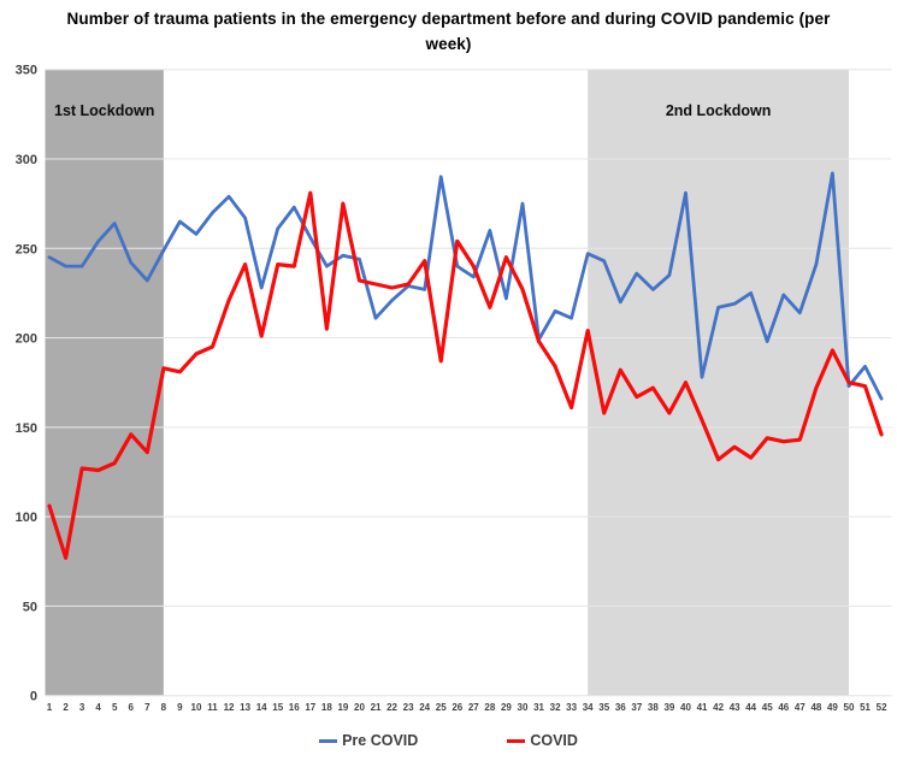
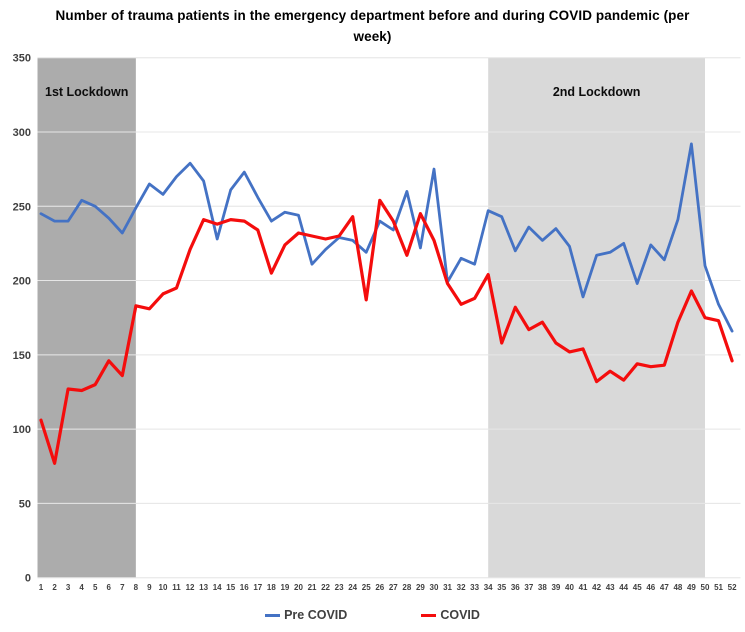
Pre COVID/5: 264 -> 250
COVID/14: 201 -> 238
COVID/17: 281 -> 234
COVID/19: 275 -> 224
Pre COVID/25: 290 -> 219
COVID/33: 161 -> 188
Pre COVID/40: 281 -> 223
COVID/40: 175 -> 152
Pre COVID/41: 178 -> 189
Pre COVID/50: 173 -> 210
